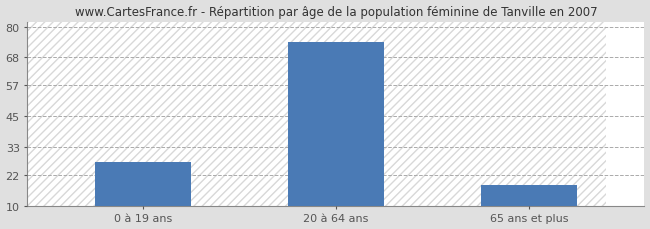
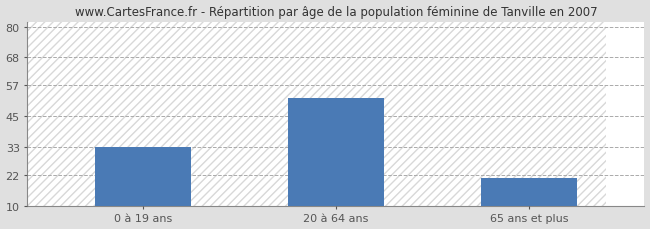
0 à 19 ans: 27 -> 33
20 à 64 ans: 74 -> 52
65 ans et plus: 18 -> 21
